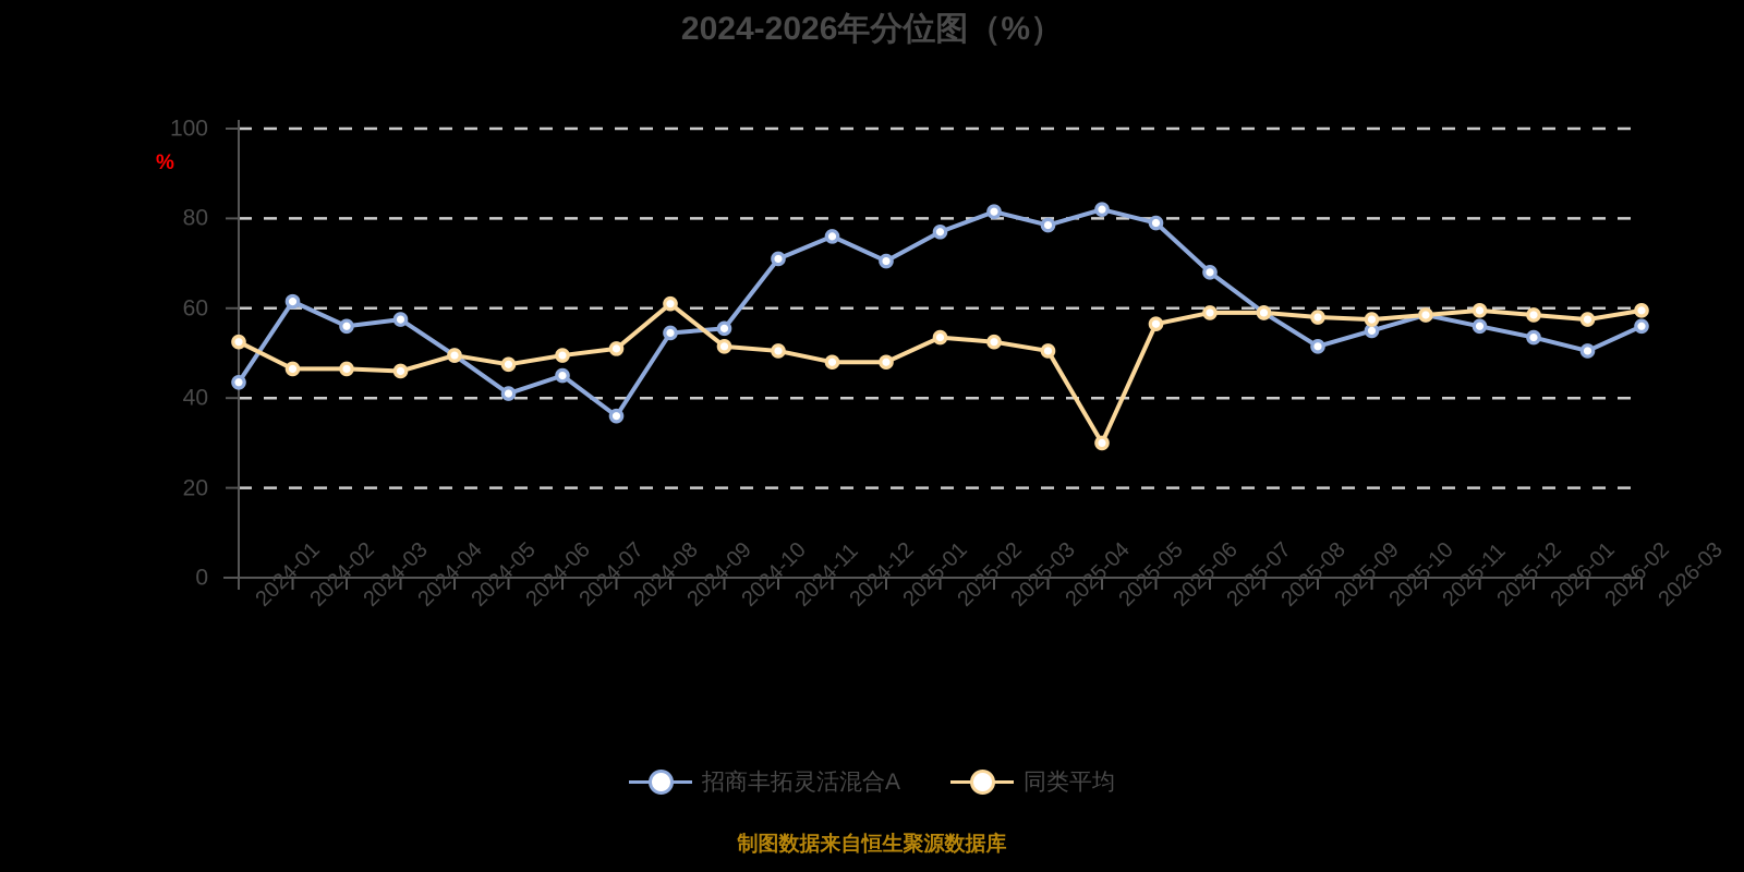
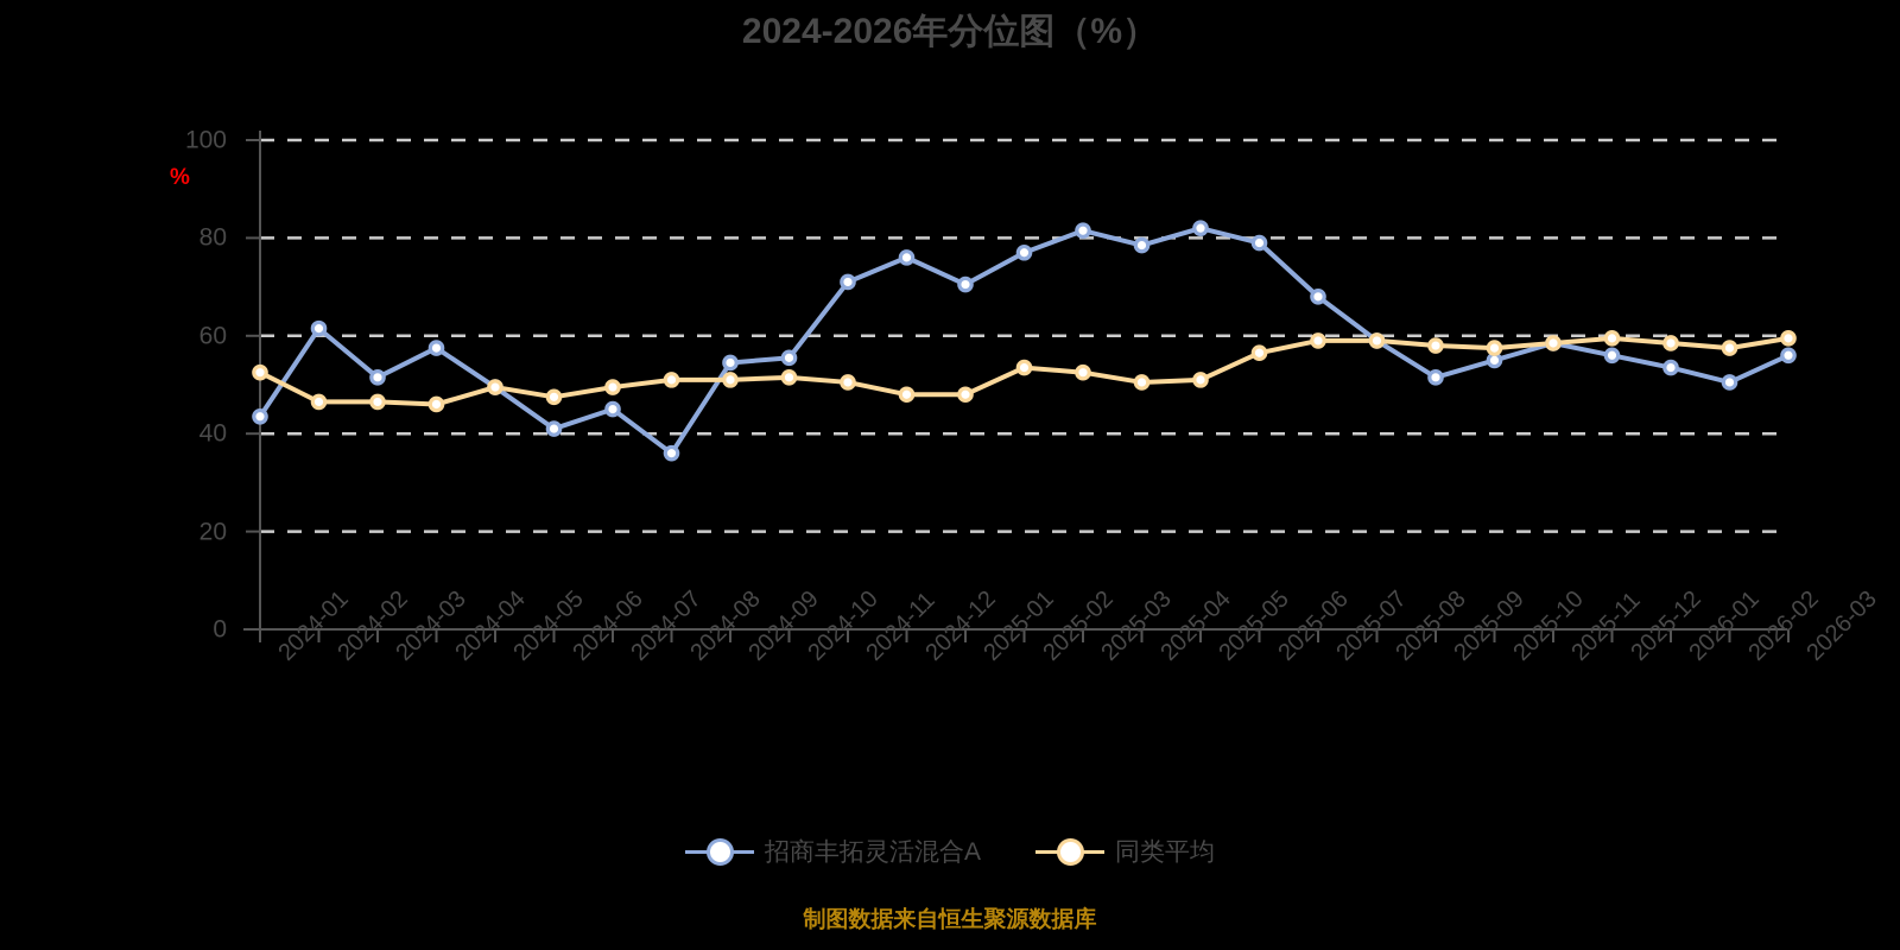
招商丰拓灵活混合A/2024-03: 56 -> 52
同类平均/2024-09: 61 -> 51
同类平均/2025-05: 30 -> 51
